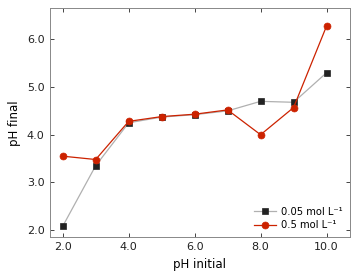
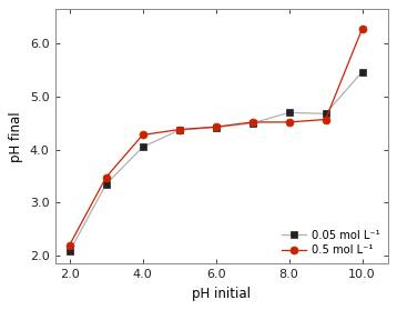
0.5 mol L⁻¹/2.0: 3.55 -> 2.20
0.05 mol L⁻¹/4.0: 4.25 -> 4.05
0.5 mol L⁻¹/8.0: 4.00 -> 4.52
0.05 mol L⁻¹/10.0: 5.30 -> 5.47
